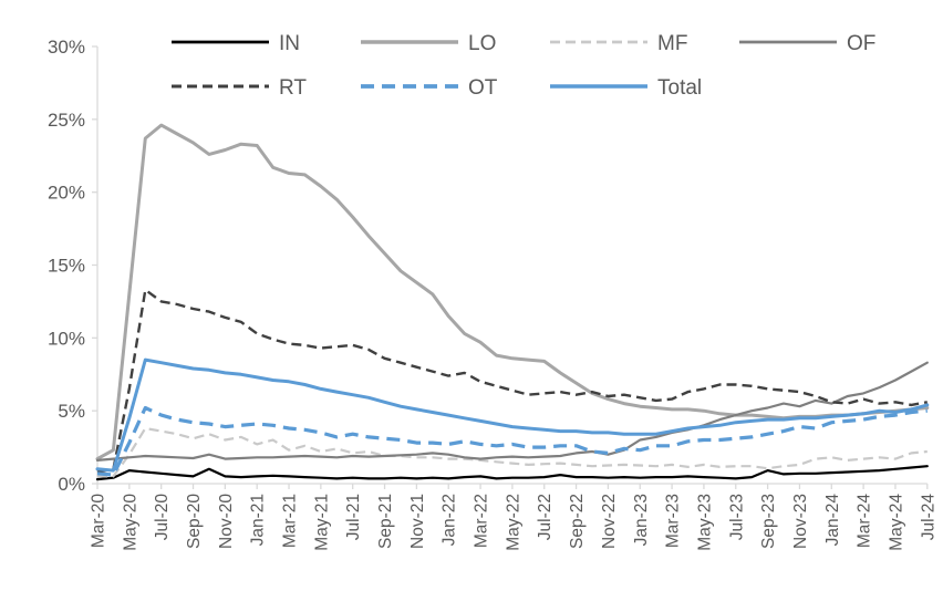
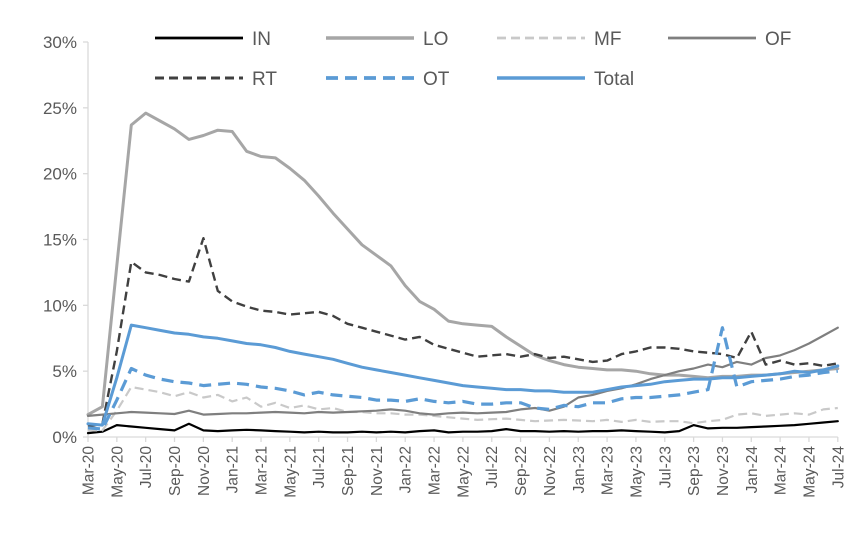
RT/Nov-20: 11.4% -> 15.1%
OT/Nov-23: 3.9% -> 8.3%
RT/Jan-24: 5.6% -> 8.0%
